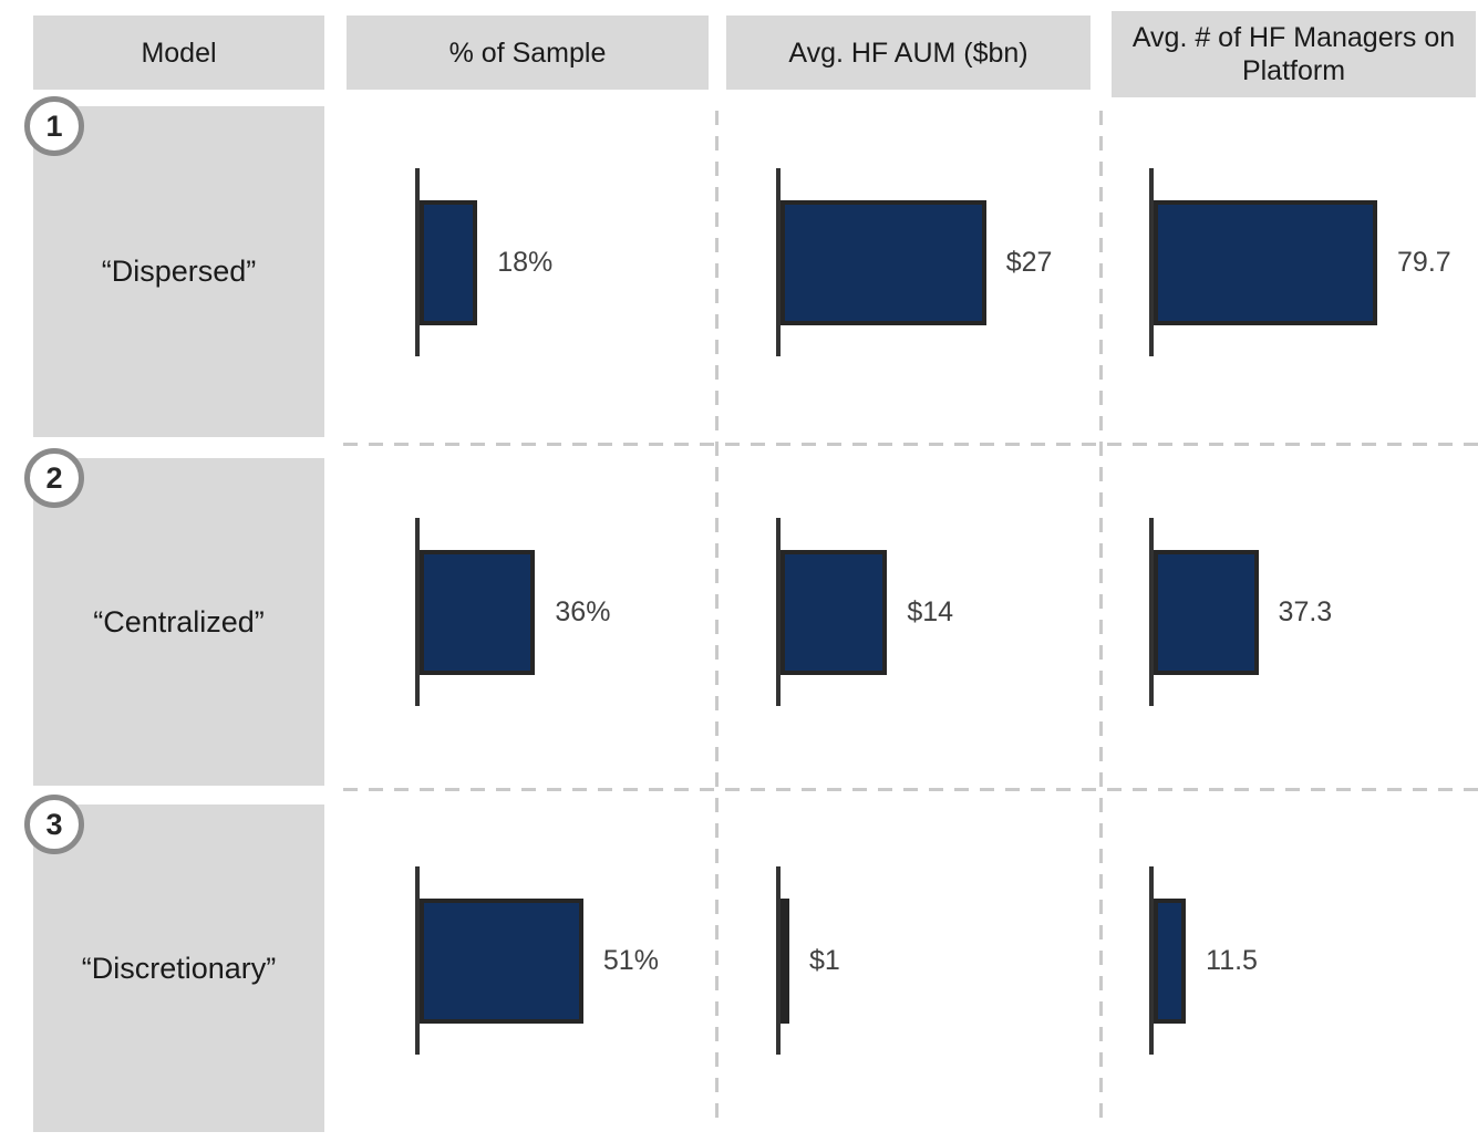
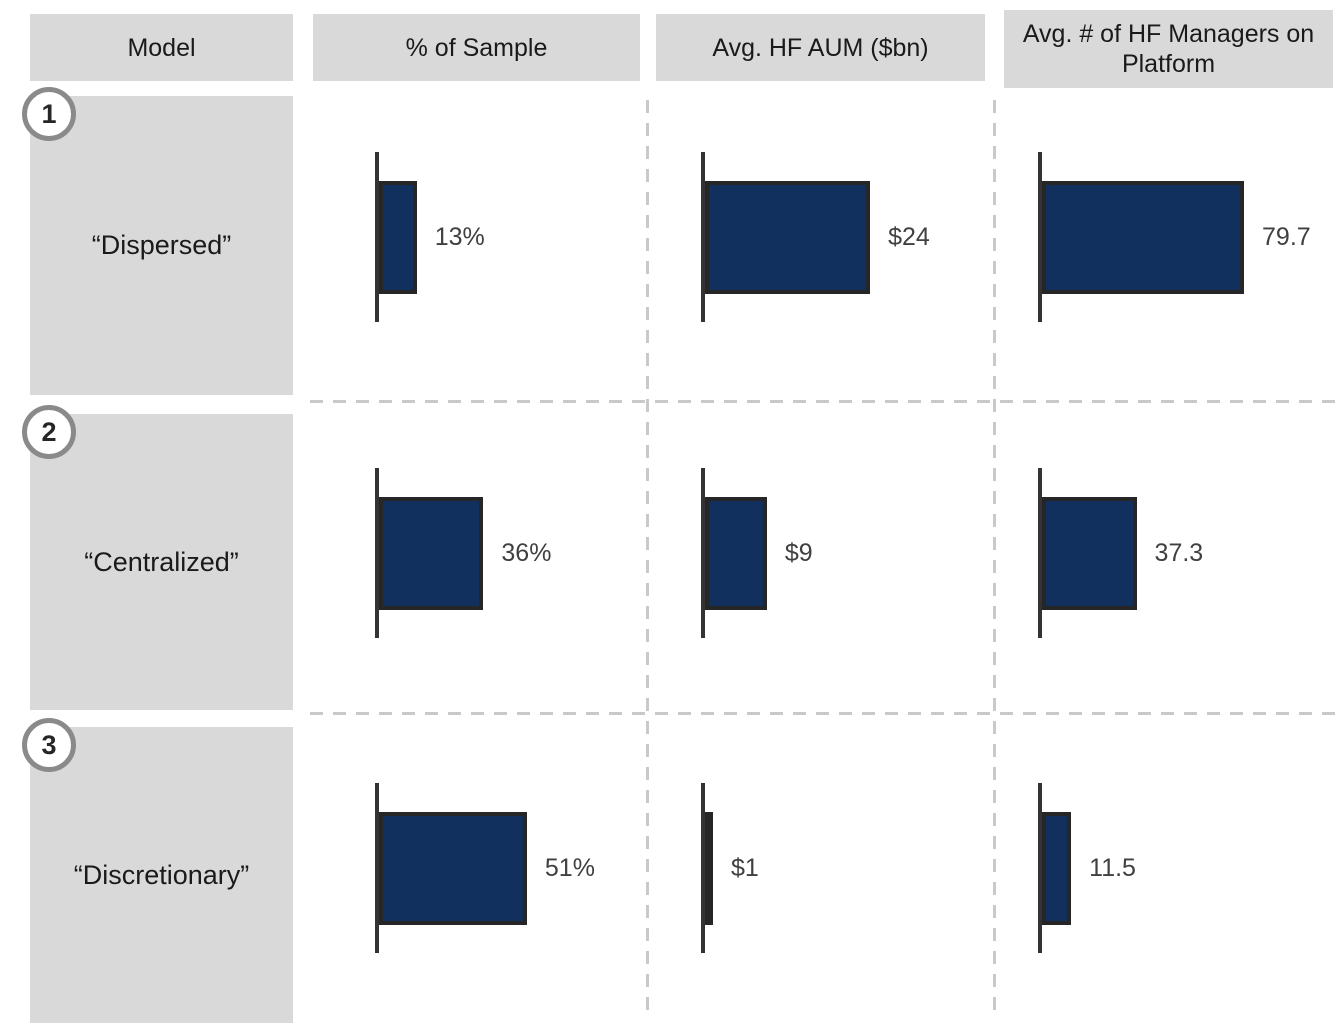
% of Sample/“Dispersed”: 18% -> 13%
Avg. HF AUM ($bn)/“Dispersed”: $27 -> $24
Avg. HF AUM ($bn)/“Centralized”: $14 -> $9
